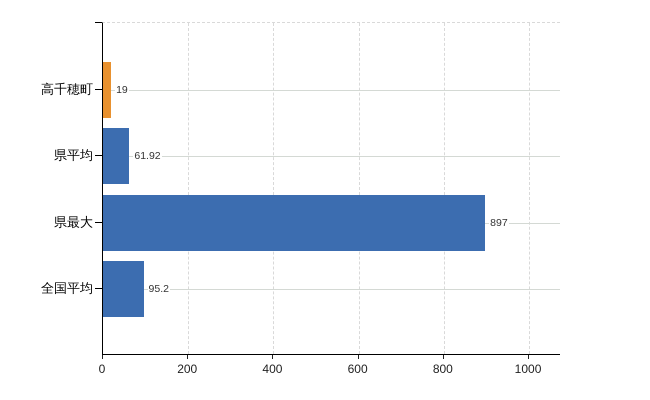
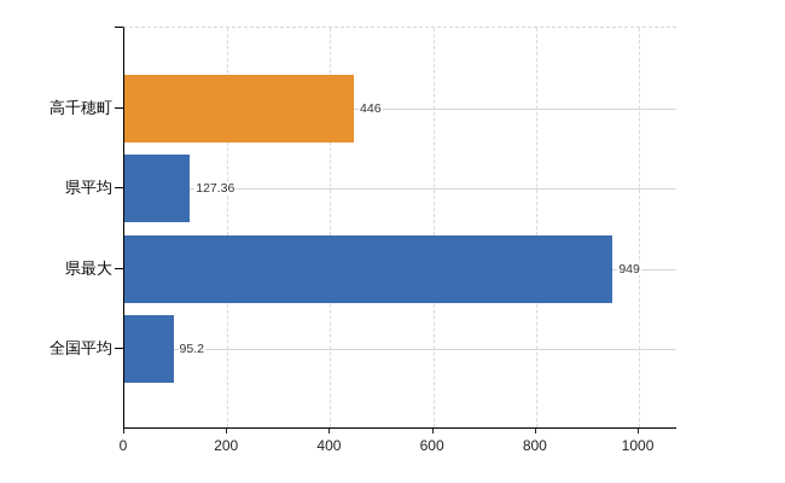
高千穂町: 19 -> 446
県平均: 61.92 -> 127.36
県最大: 897 -> 949
